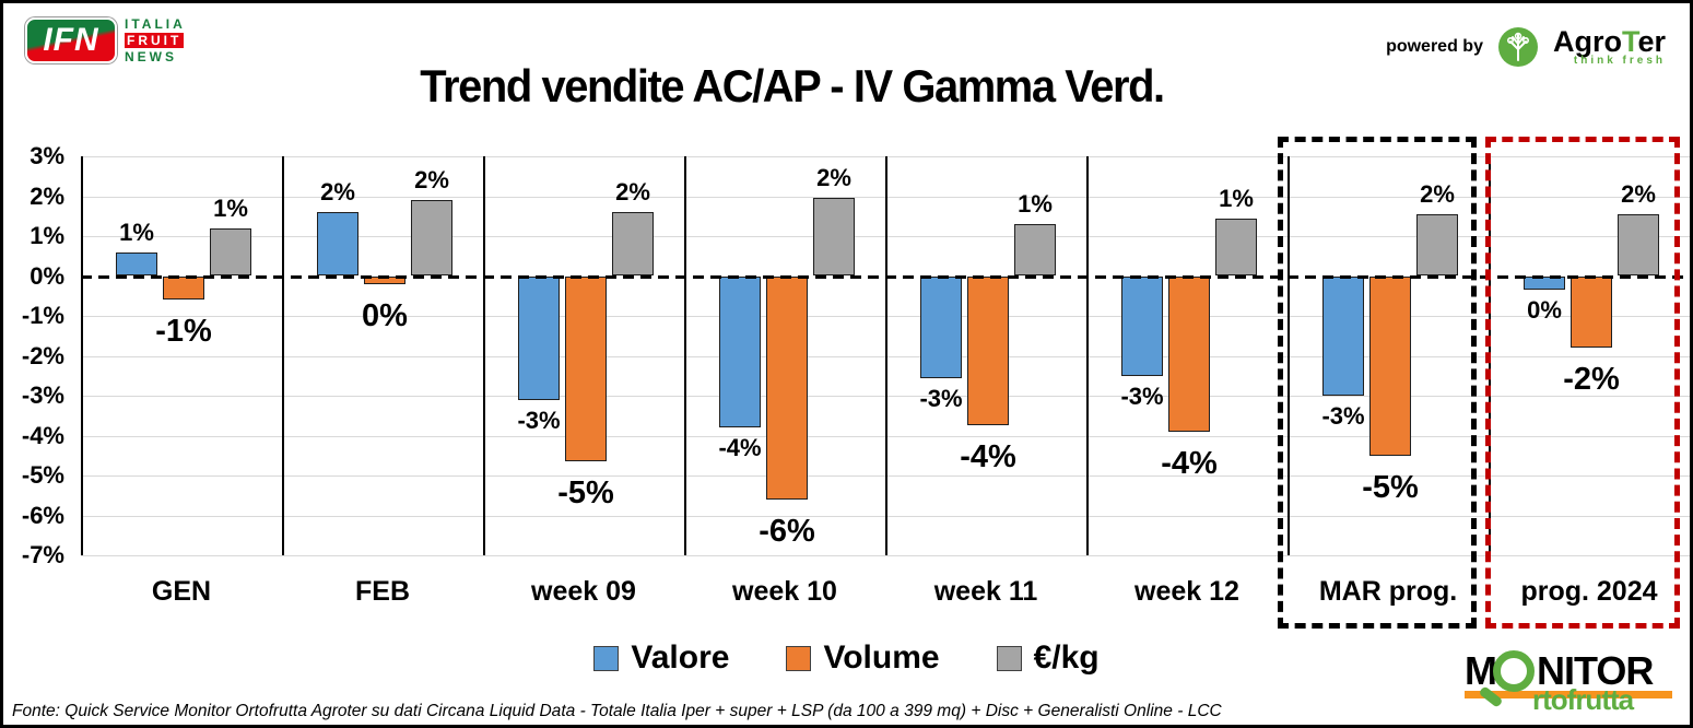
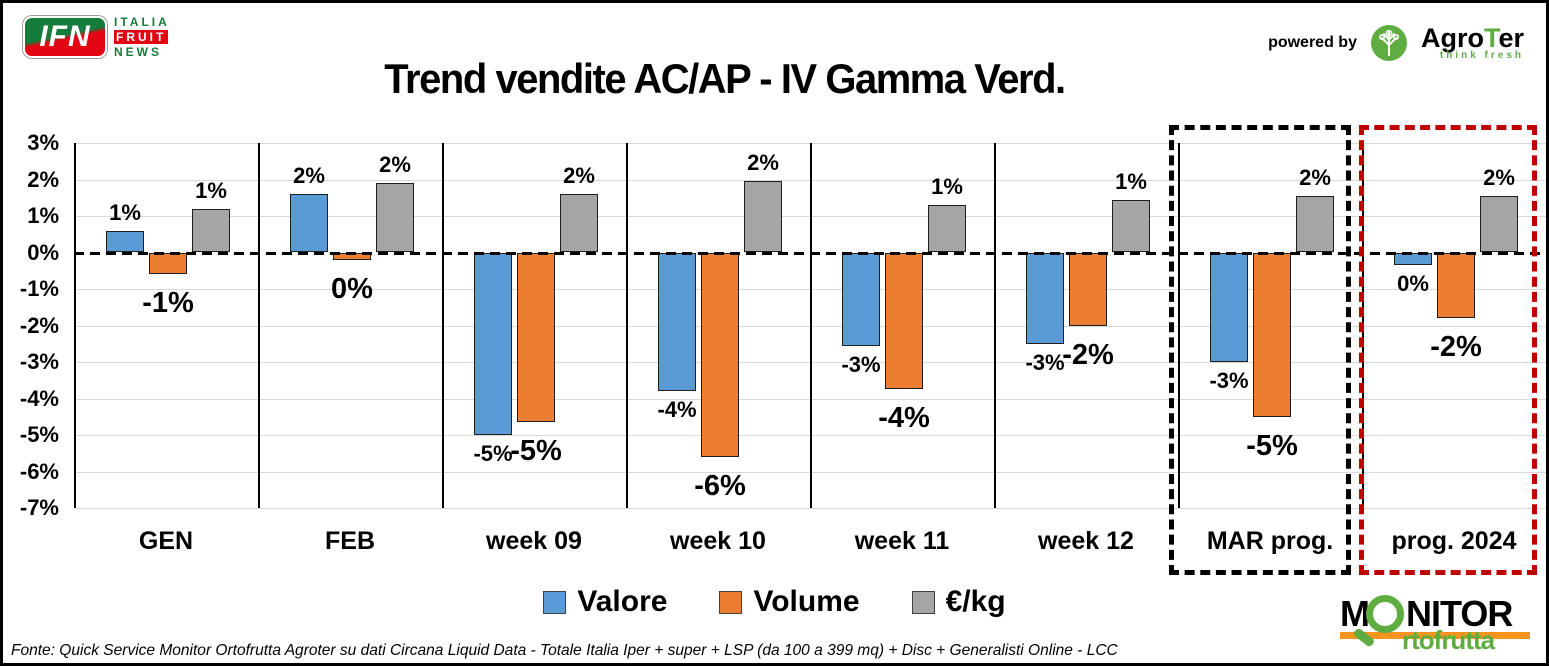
Valore/week 09: -3% -> -5%
Volume/week 12: -4% -> -2%
